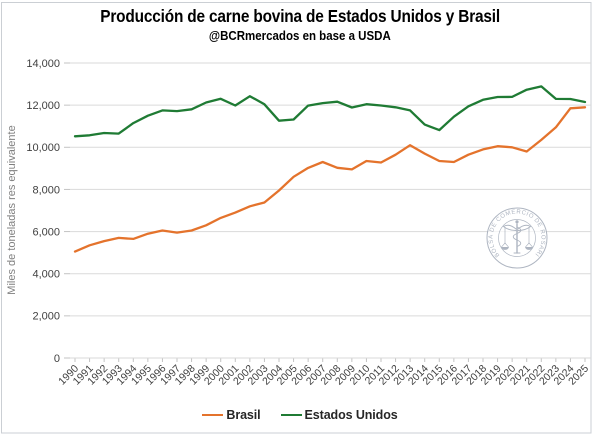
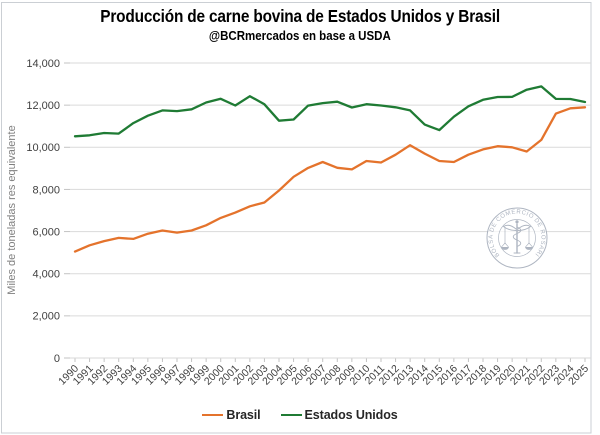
Brasil/2023: 11000 -> 11600
